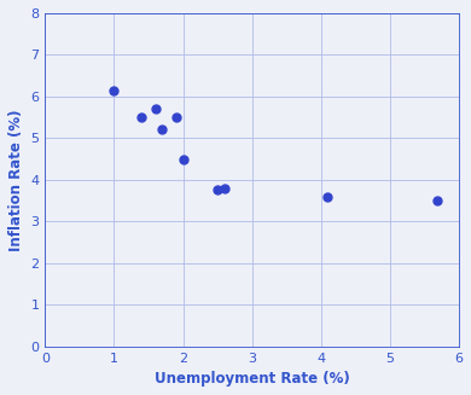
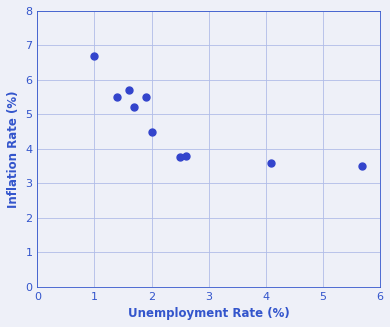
1: 6.15 -> 6.70
